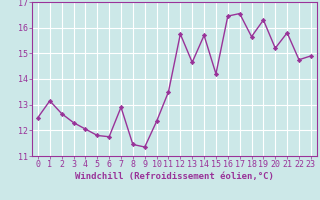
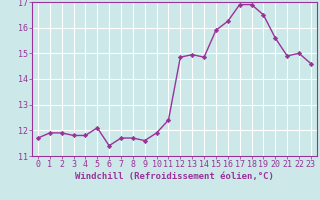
0: 12.50 -> 11.70
1: 13.15 -> 11.90
2: 12.65 -> 11.90
3: 12.30 -> 11.80
4: 12.05 -> 11.80
5: 11.80 -> 12.10
6: 11.75 -> 11.40
7: 12.90 -> 11.70
8: 11.45 -> 11.70
9: 11.35 -> 11.60
10: 12.35 -> 11.90
11: 13.50 -> 12.40
12: 15.75 -> 14.85
13: 14.65 -> 14.95
14: 15.70 -> 14.85
15: 14.20 -> 15.90
16: 16.45 -> 16.25
17: 16.55 -> 16.90
18: 15.65 -> 16.90
19: 16.30 -> 16.50
20: 15.20 -> 15.60
21: 15.80 -> 14.90
22: 14.75 -> 15.00
23: 14.90 -> 14.60
